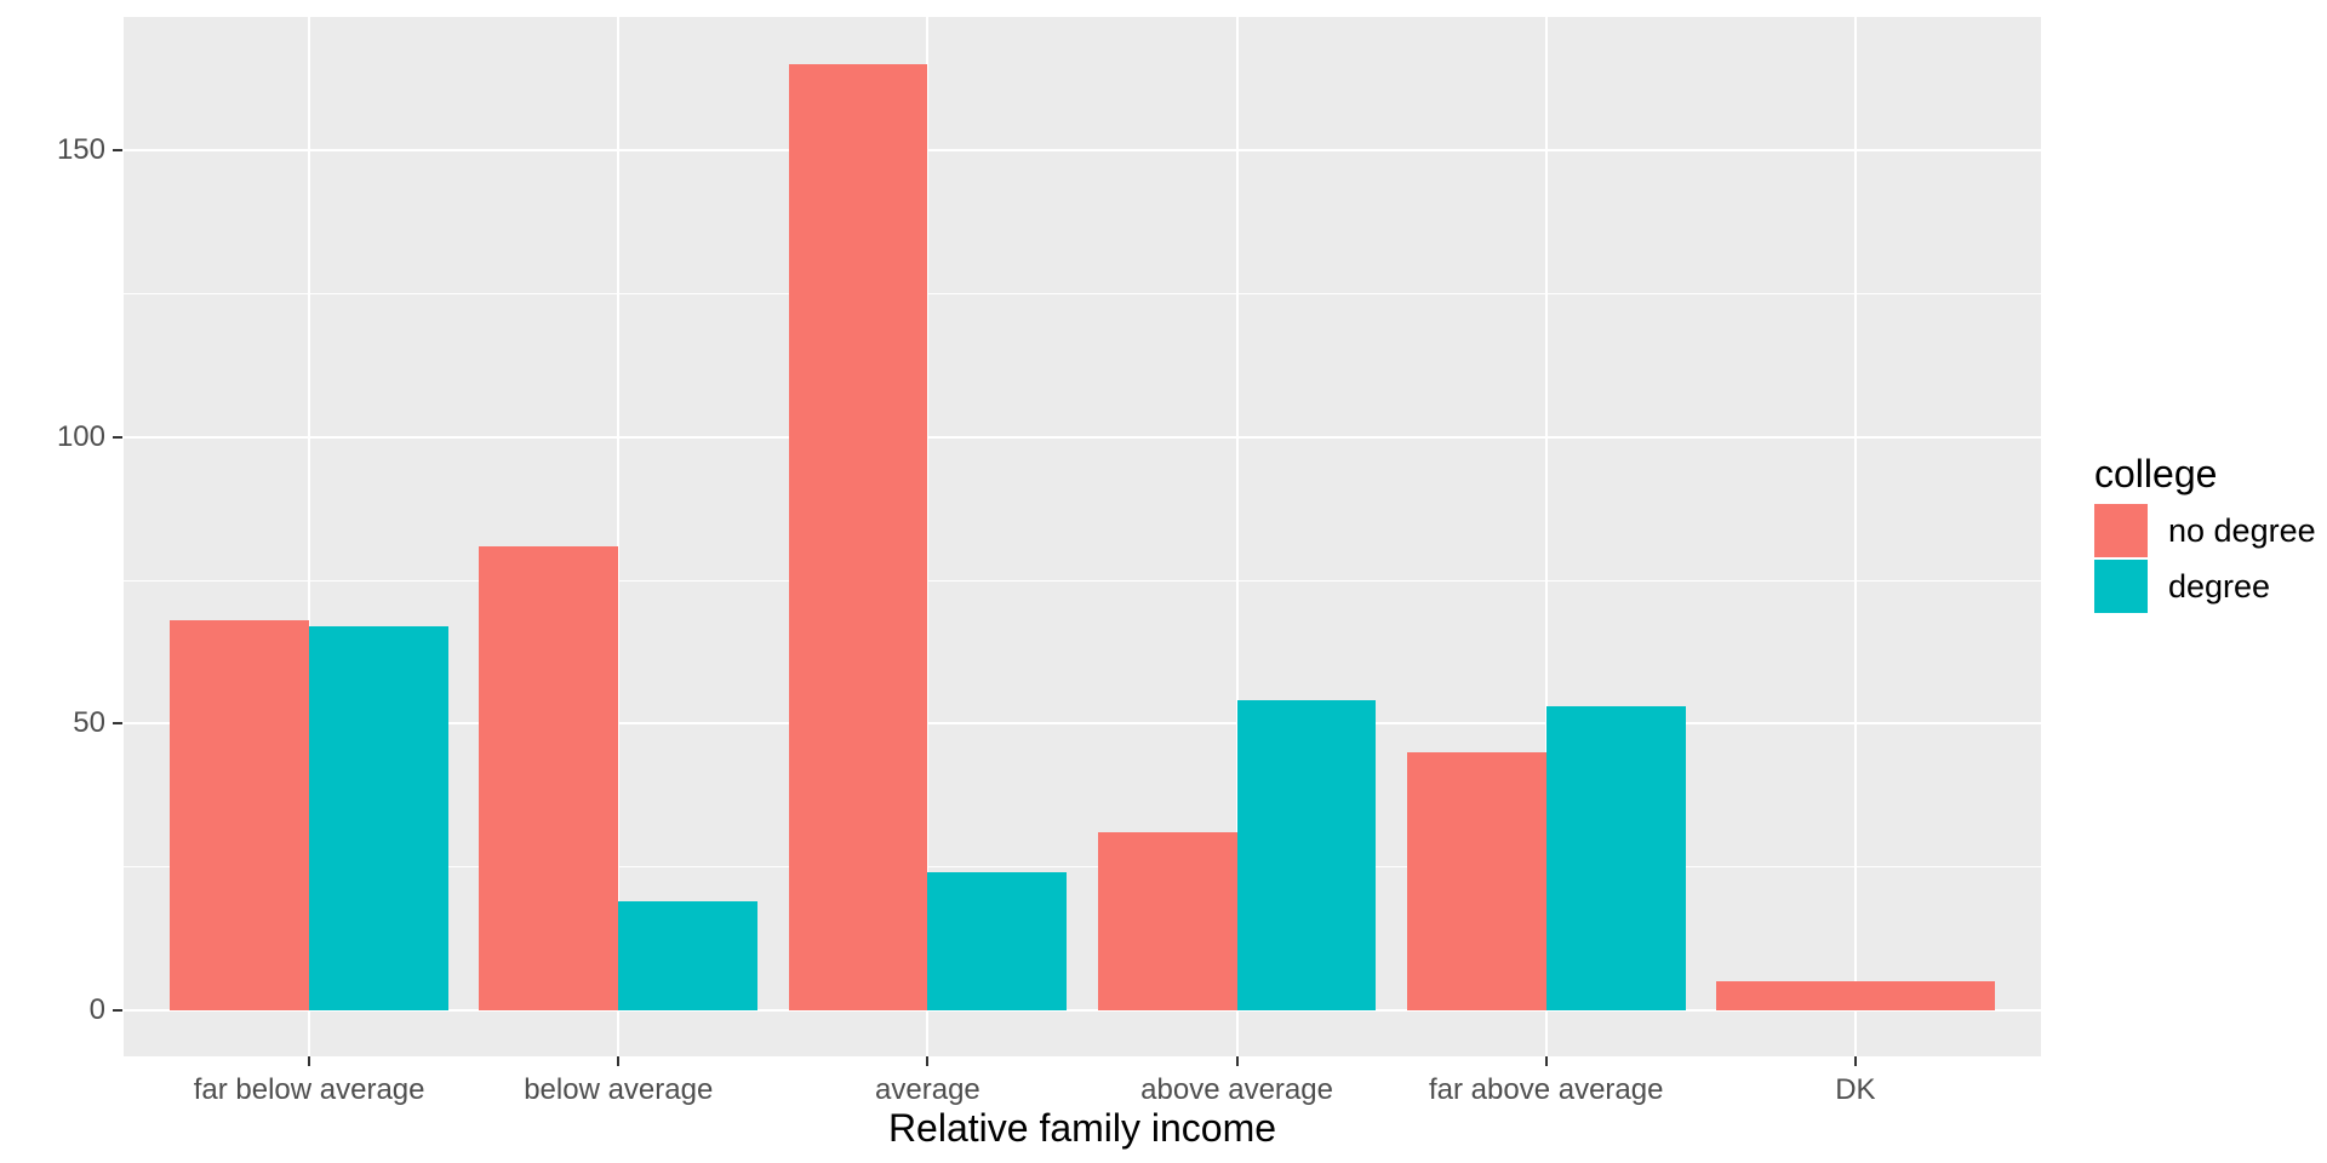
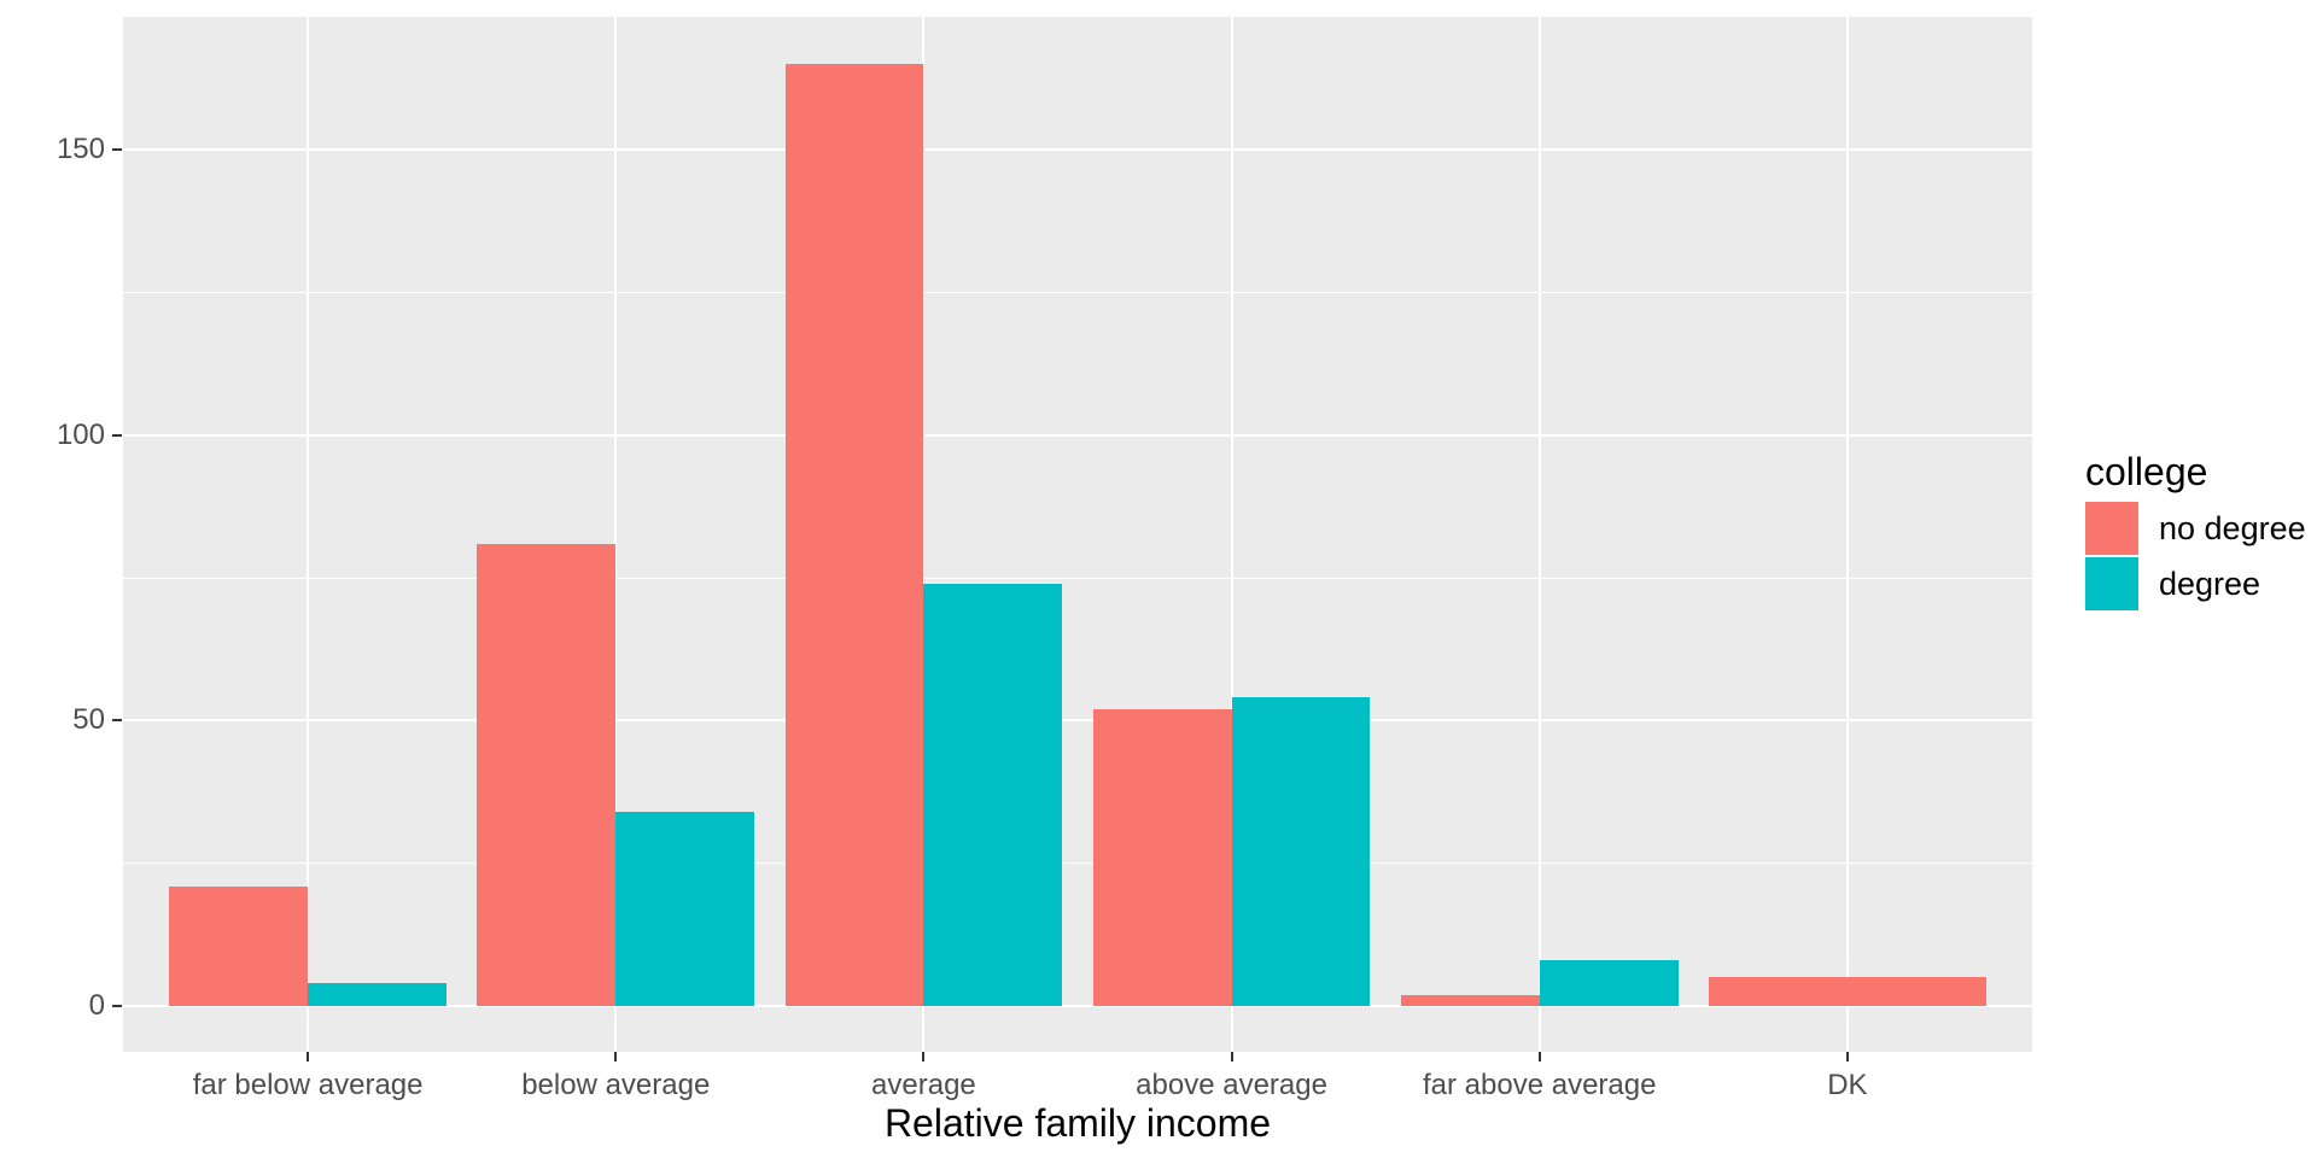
no degree/far below average: 68 -> 21
degree/far below average: 67 -> 4
degree/below average: 19 -> 34
degree/average: 24 -> 74
no degree/above average: 31 -> 52
no degree/far above average: 45 -> 2
degree/far above average: 53 -> 8
